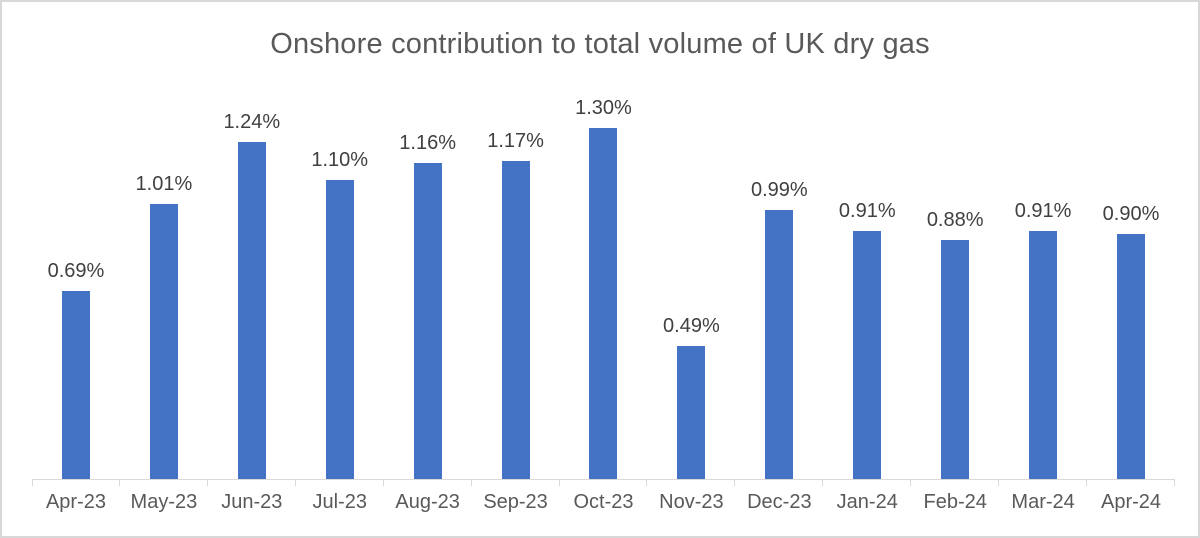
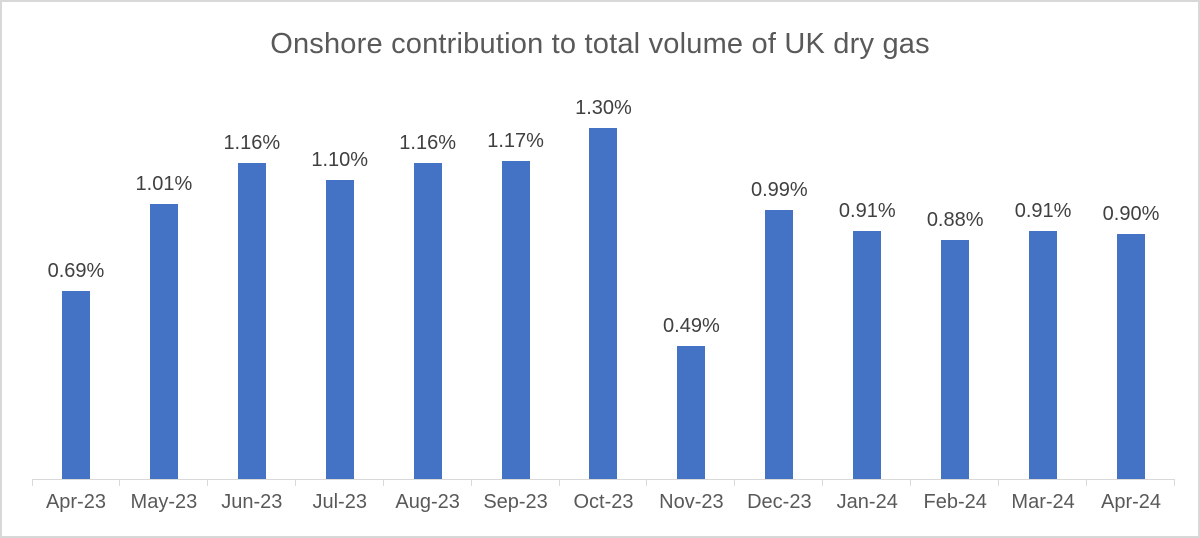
Jun-23: 1.24% -> 1.16%
